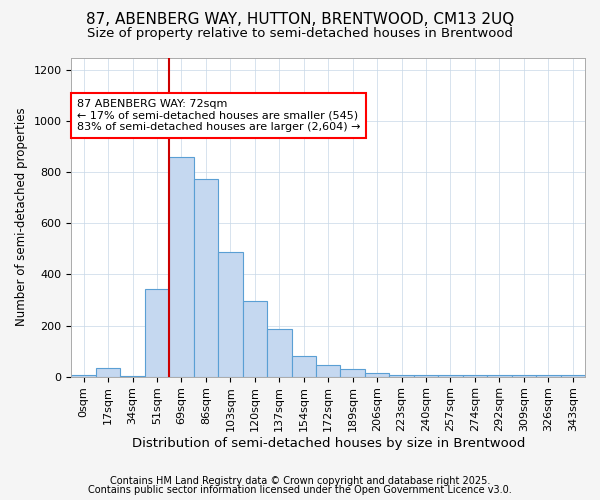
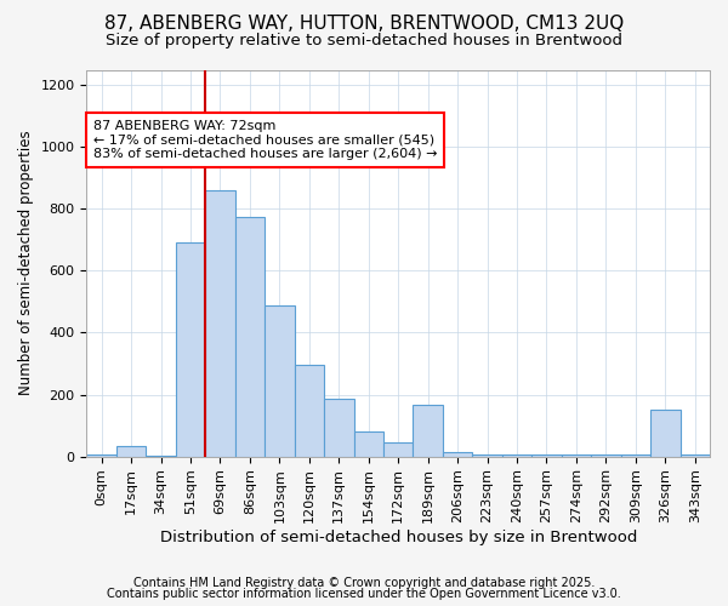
51sqm: 345 -> 690
189sqm: 30 -> 165
326sqm: 5 -> 150
